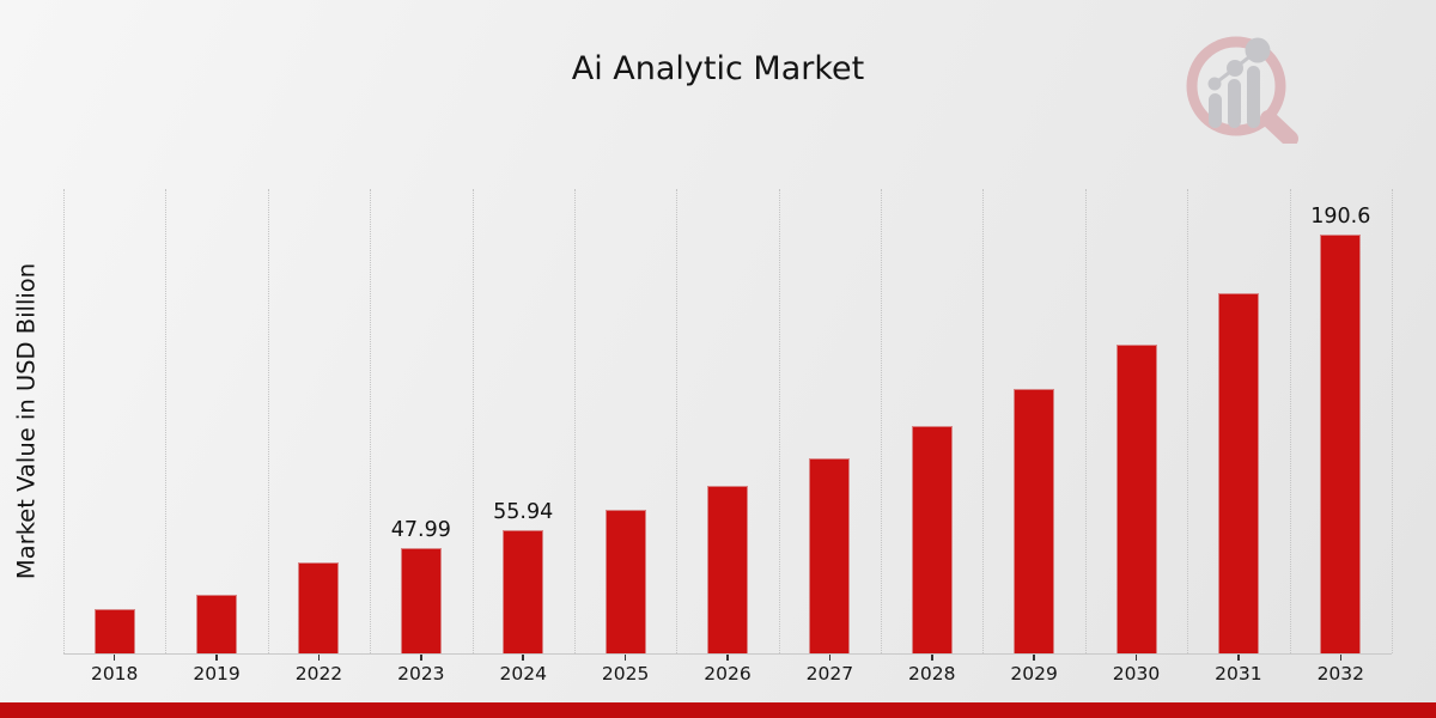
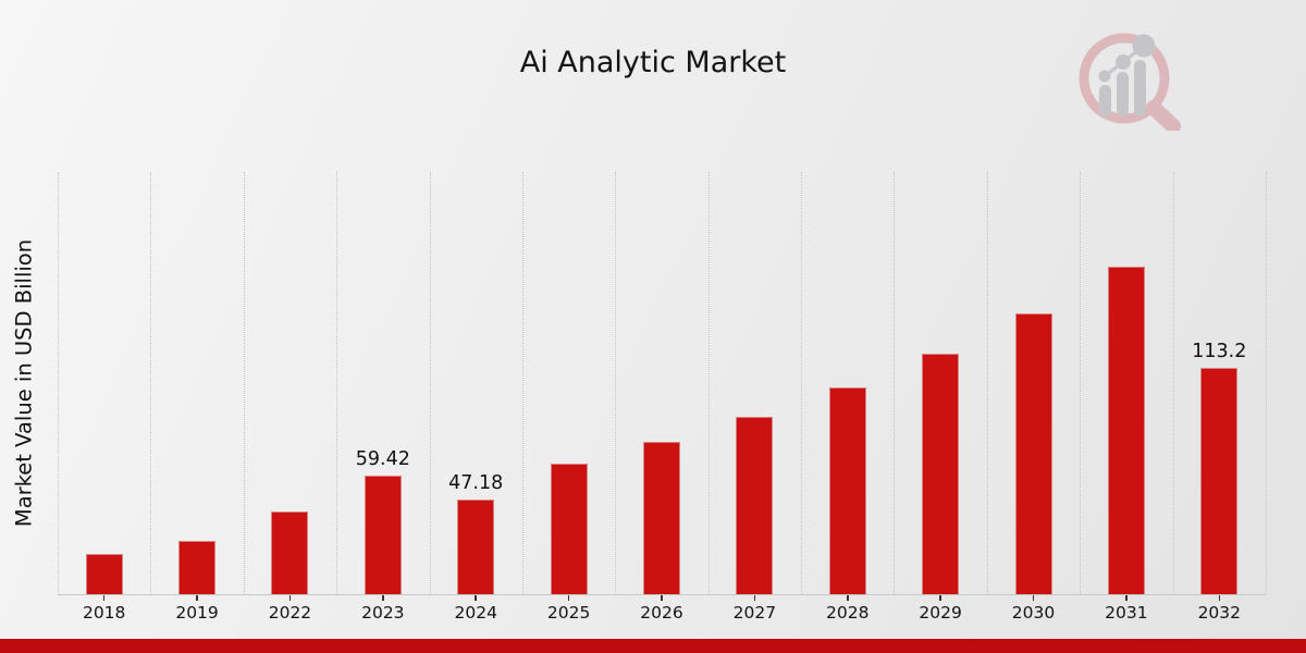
2023: 47.99 -> 59.42
2024: 55.94 -> 47.18
2032: 190.6 -> 113.2
